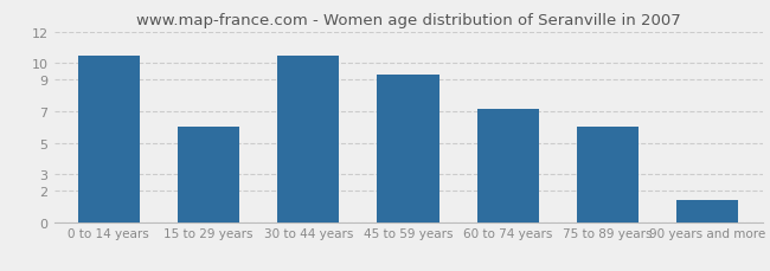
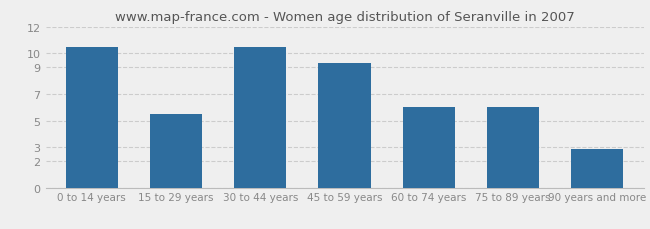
15 to 29 years: 6.0 -> 5.5
60 to 74 years: 7.1 -> 6.0
90 years and more: 1.4 -> 2.9
